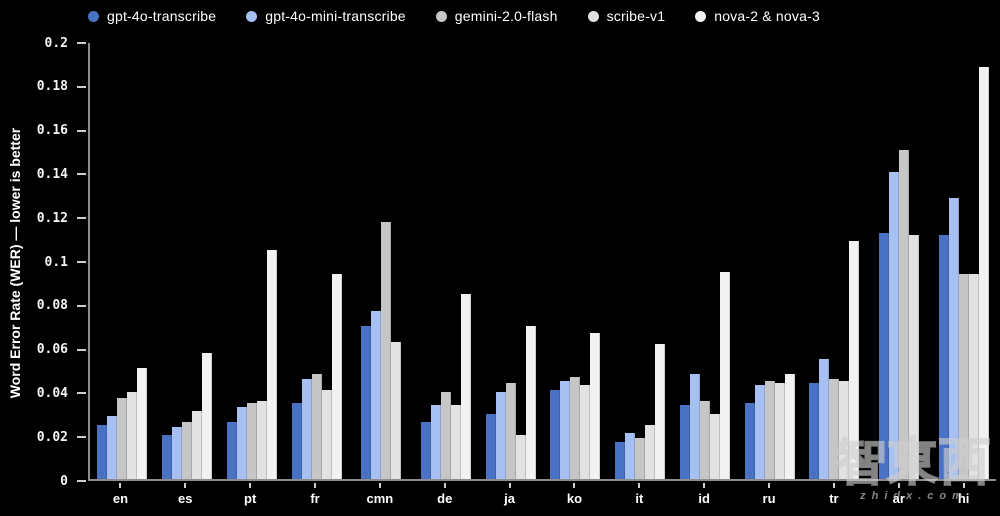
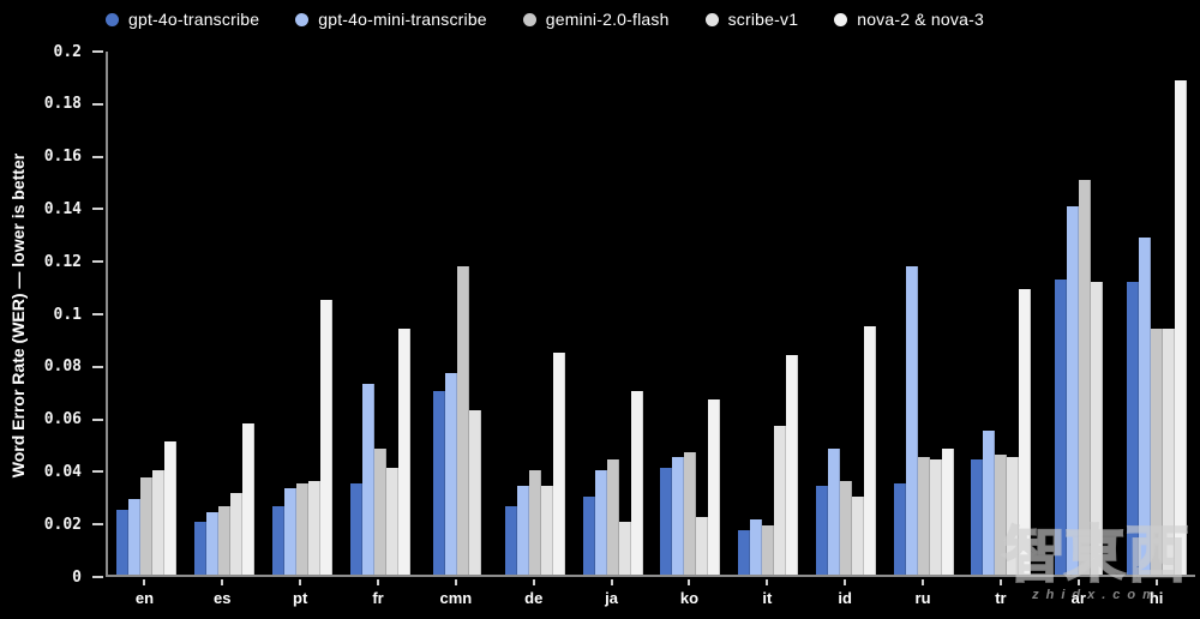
gpt-4o-mini-transcribe/fr: 0.046 -> 0.073
scribe-v1/ko: 0.043 -> 0.022
scribe-v1/it: 0.025 -> 0.057
nova-2 & nova-3/it: 0.062 -> 0.084
gpt-4o-mini-transcribe/ru: 0.043 -> 0.118
